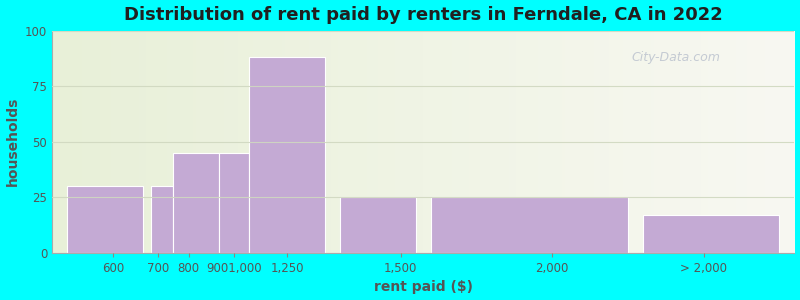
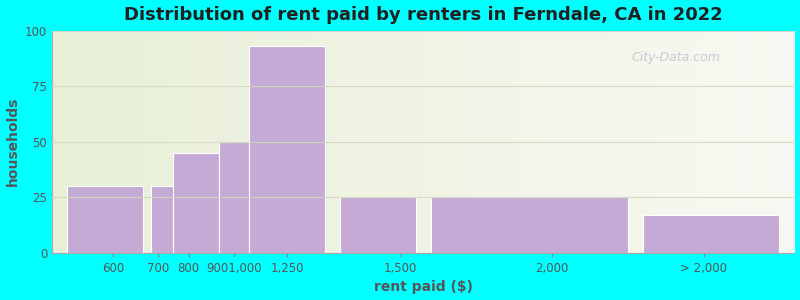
9001,000: 45 -> 50
1,250: 88 -> 93
